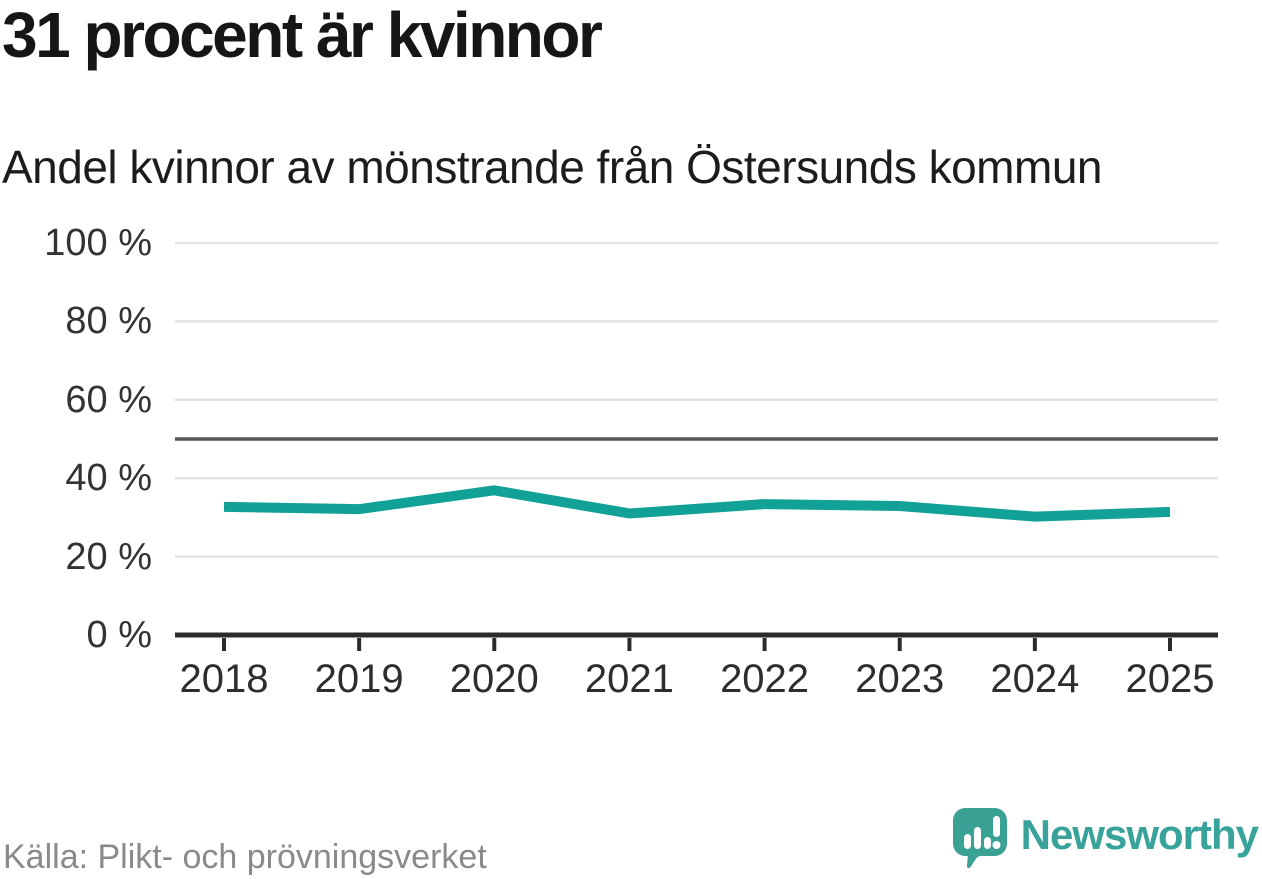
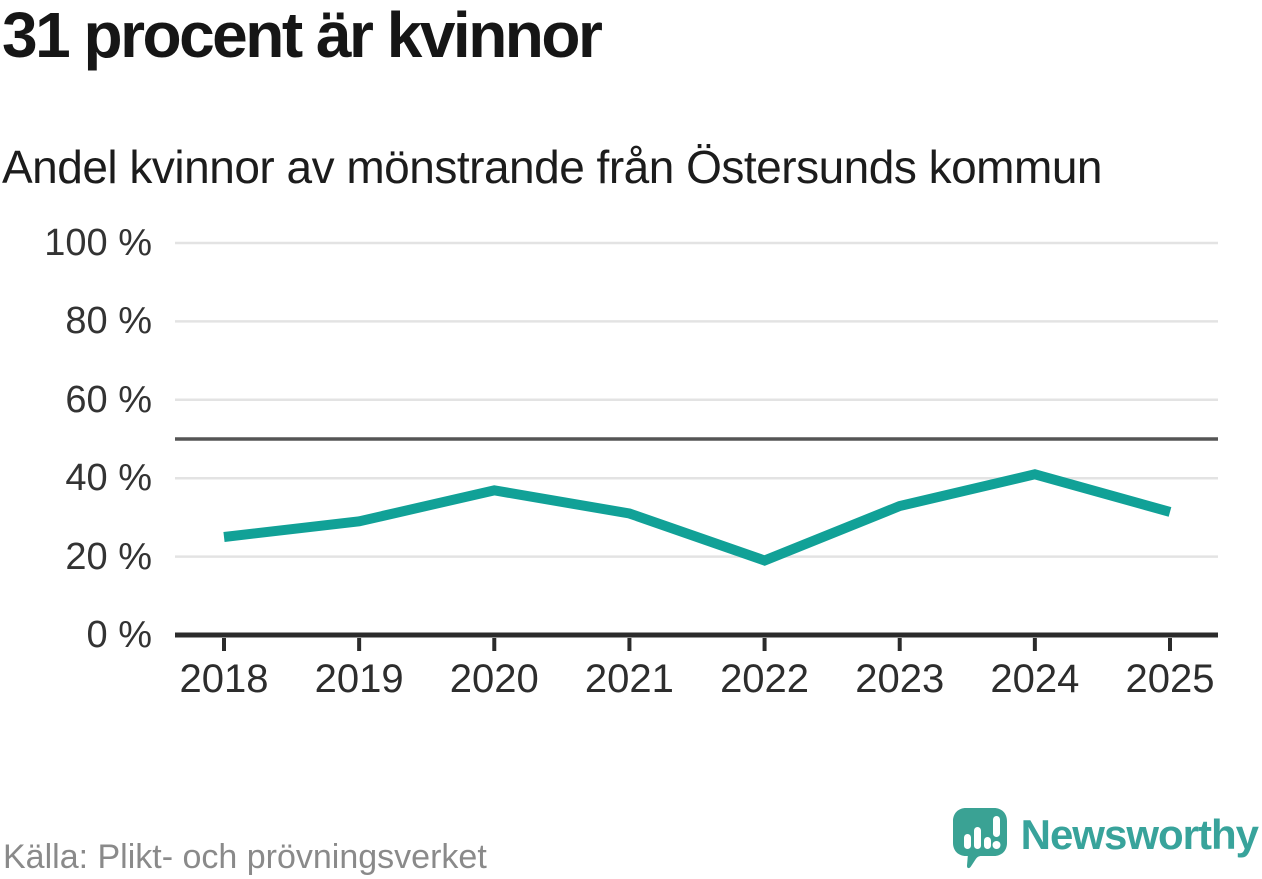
2018: 33% -> 25%
2019: 32% -> 29%
2022: 33% -> 19%
2024: 30% -> 41%
